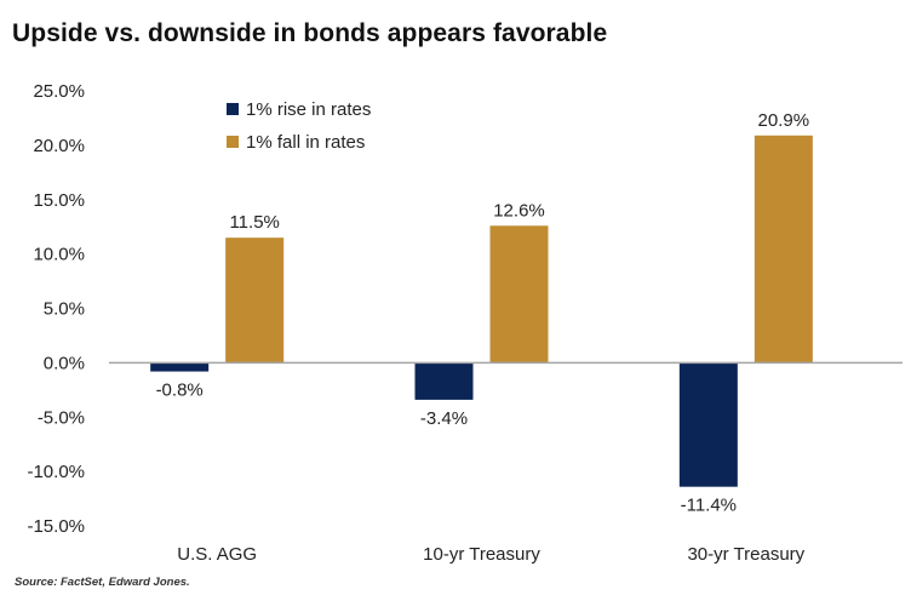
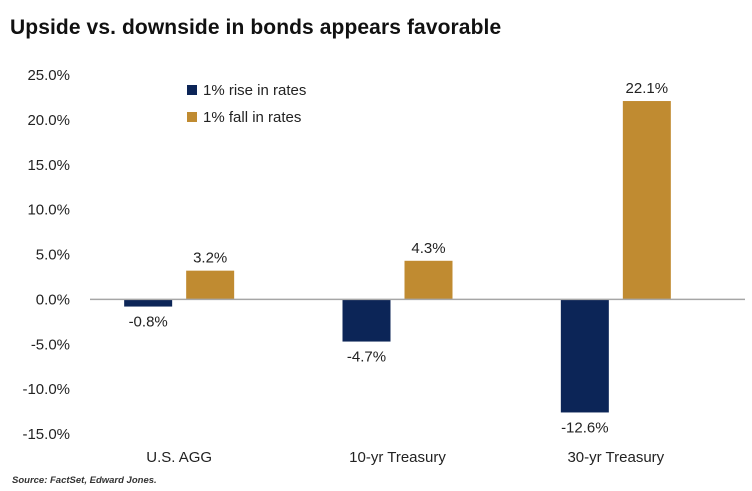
1% fall in rates/U.S. AGG: 11.5% -> 3.2%
1% rise in rates/10-yr Treasury: -3.4% -> -4.7%
1% fall in rates/10-yr Treasury: 12.6% -> 4.3%
1% rise in rates/30-yr Treasury: -11.4% -> -12.6%
1% fall in rates/30-yr Treasury: 20.9% -> 22.1%
